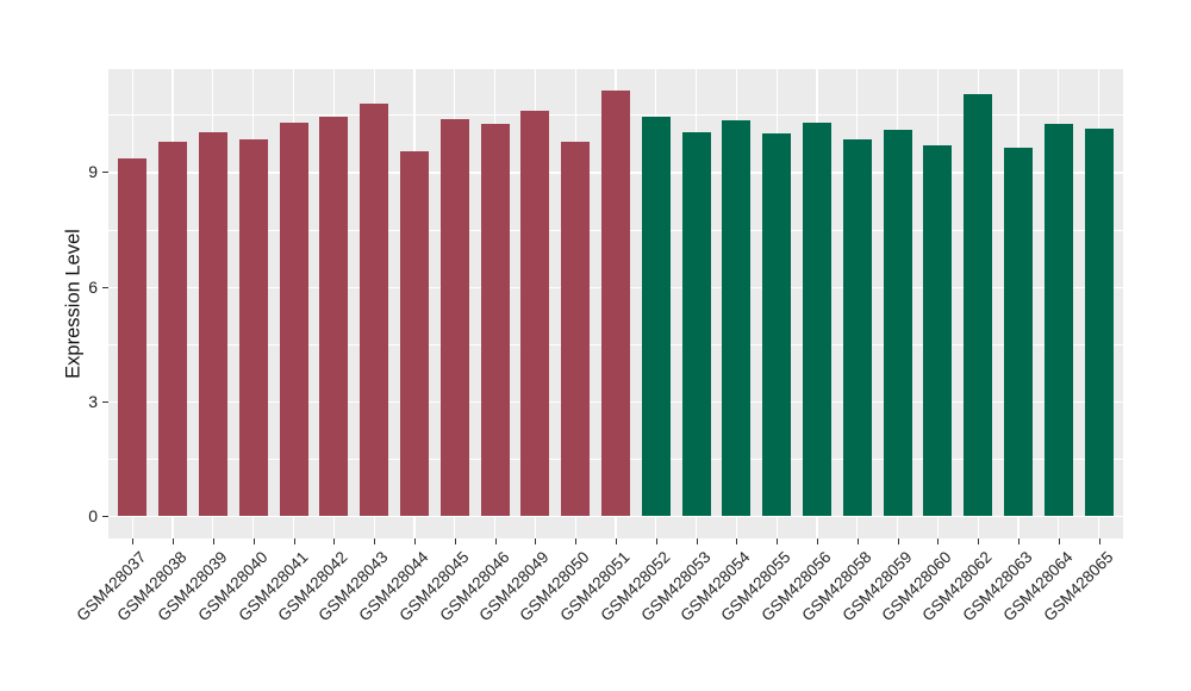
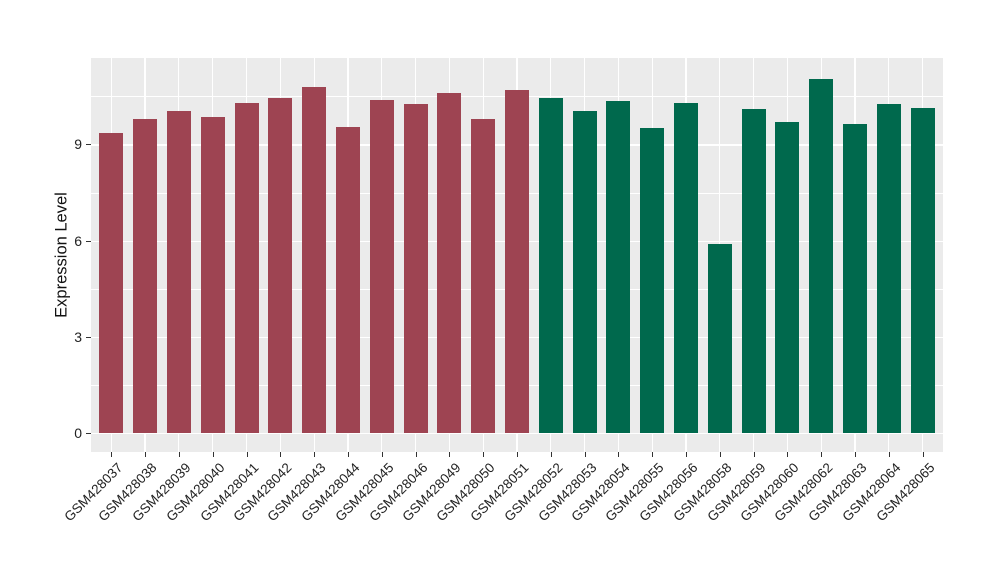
GSM428051: 11.2 -> 10.7
GSM428055: 10.0 -> 9.5
GSM428058: 9.8 -> 5.9
